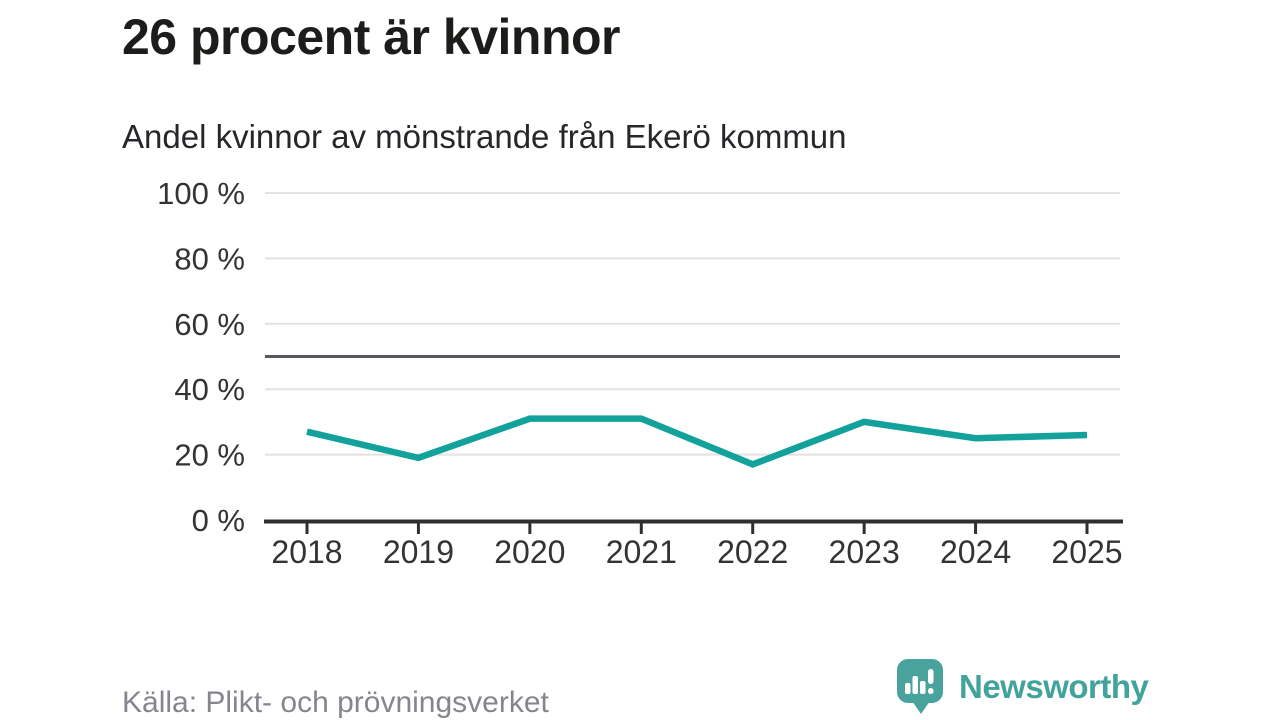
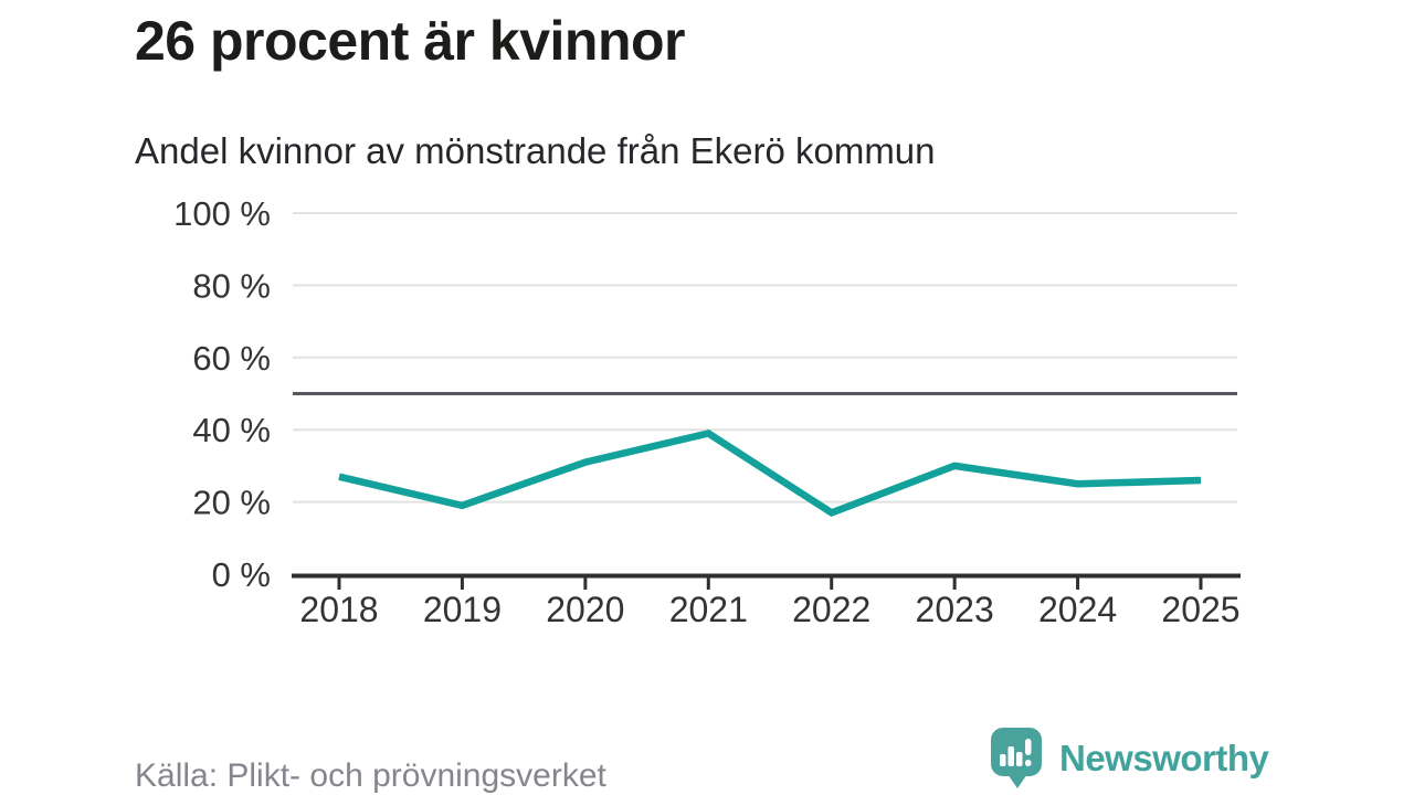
2021: 31% -> 39%
